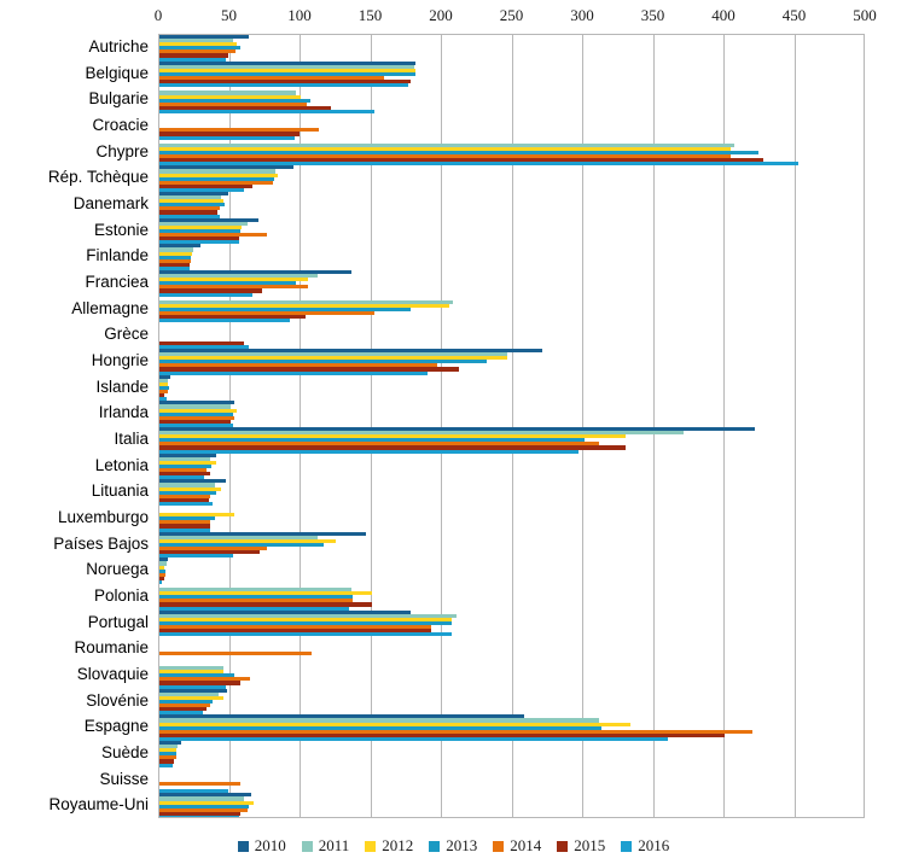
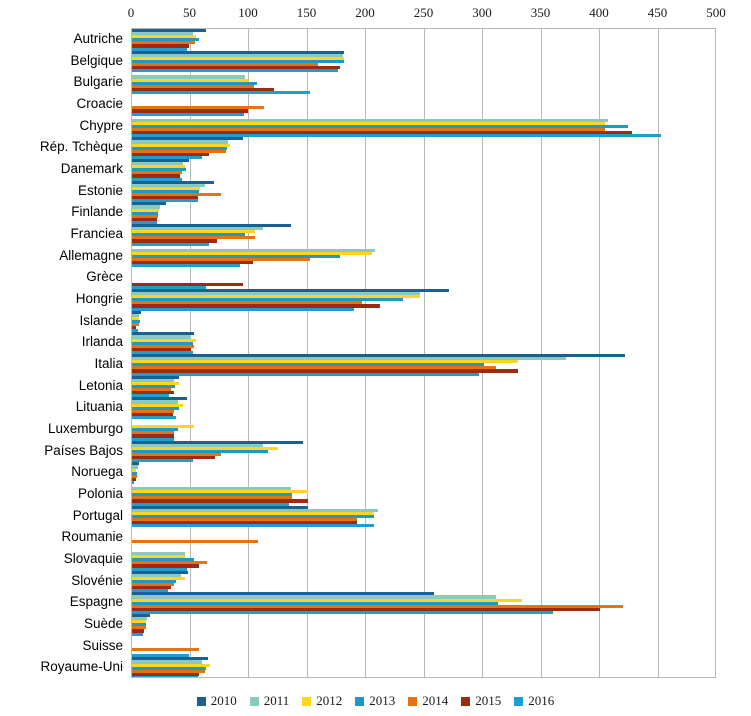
2015/Grèce: 60 -> 95
2010/Portugal: 178 -> 150
